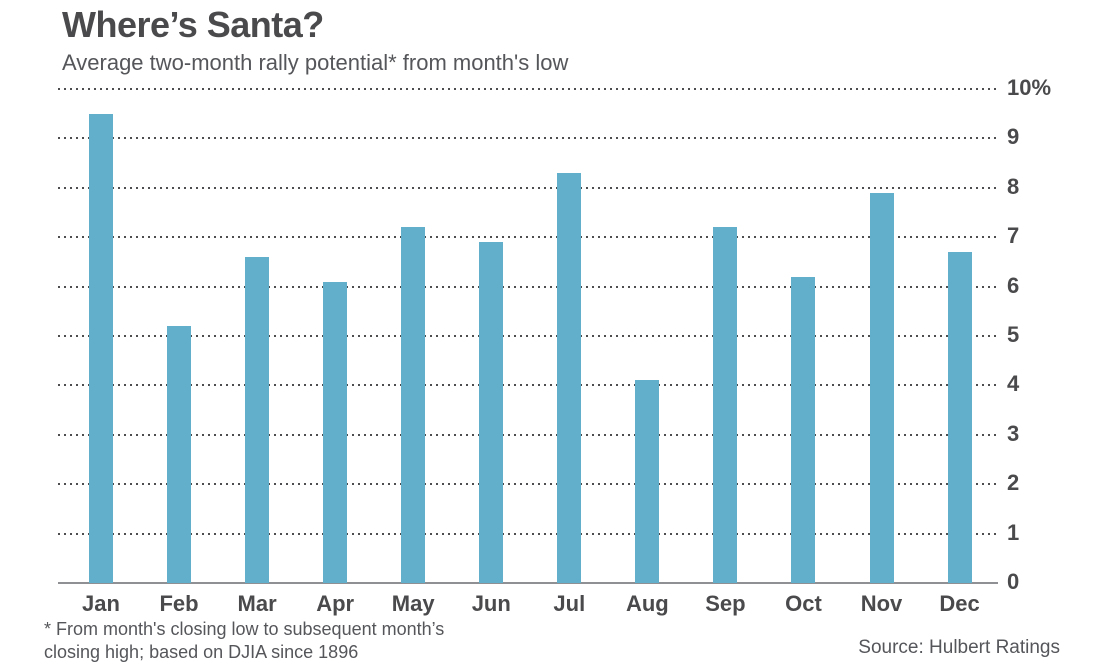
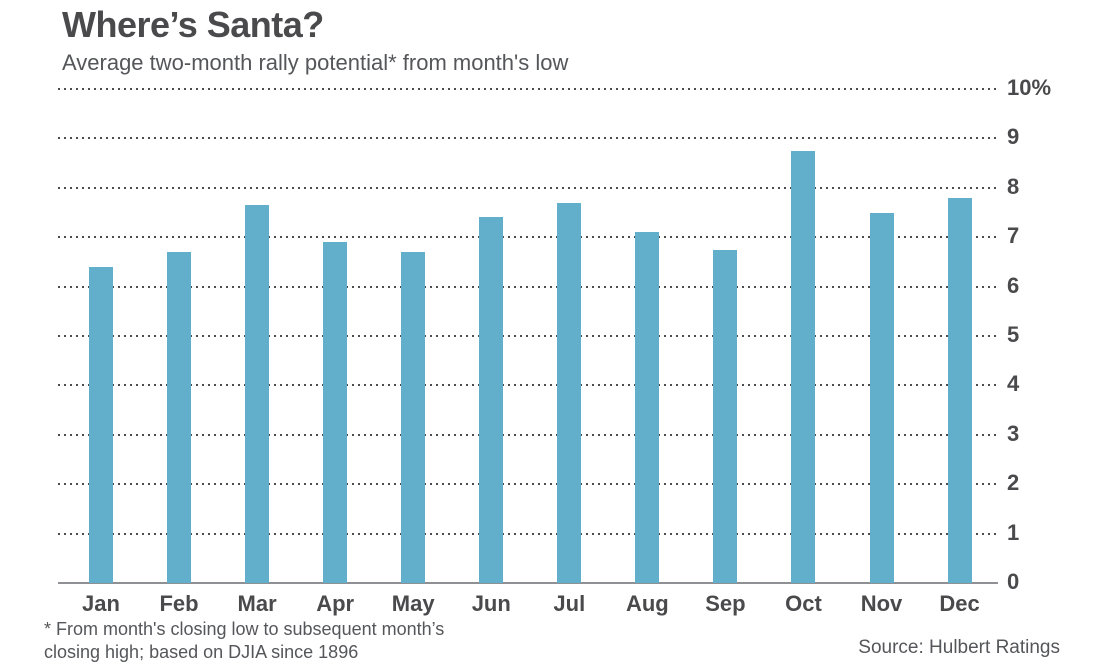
Jan: 9.5% -> 6.4%
Feb: 5.2% -> 6.7%
Mar: 6.6% -> 7.7%
Apr: 6.1% -> 6.9%
May: 7.2% -> 6.7%
Jun: 6.9% -> 7.4%
Jul: 8.3% -> 7.7%
Aug: 4.1% -> 7.1%
Sep: 7.2% -> 6.8%
Oct: 6.2% -> 8.8%
Nov: 7.9% -> 7.5%
Dec: 6.7% -> 7.8%
